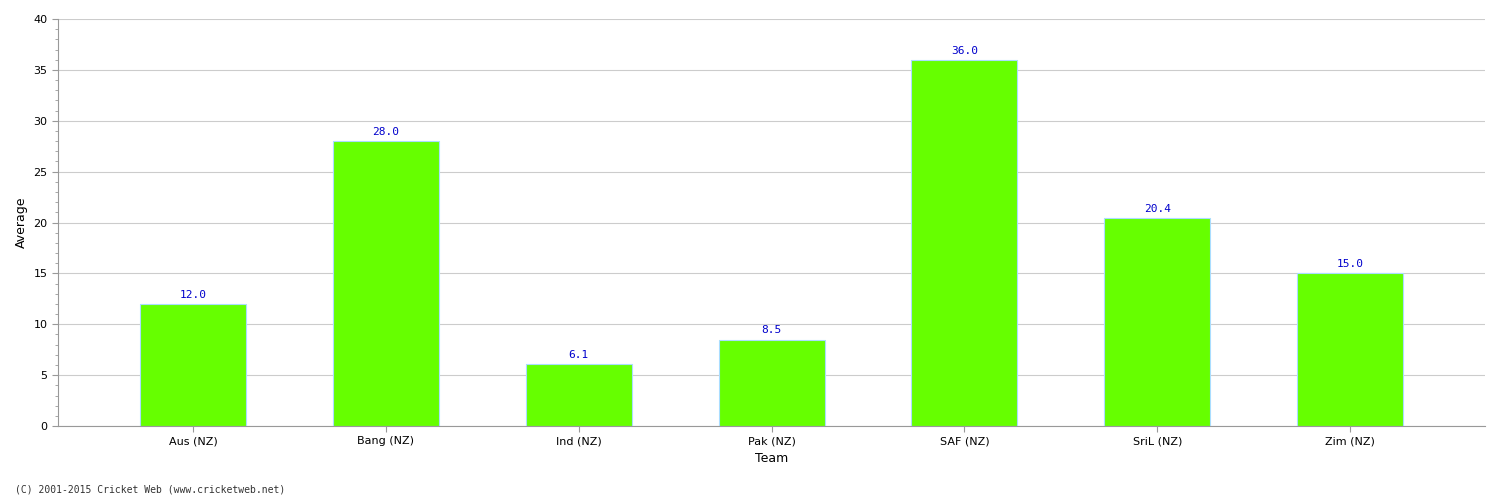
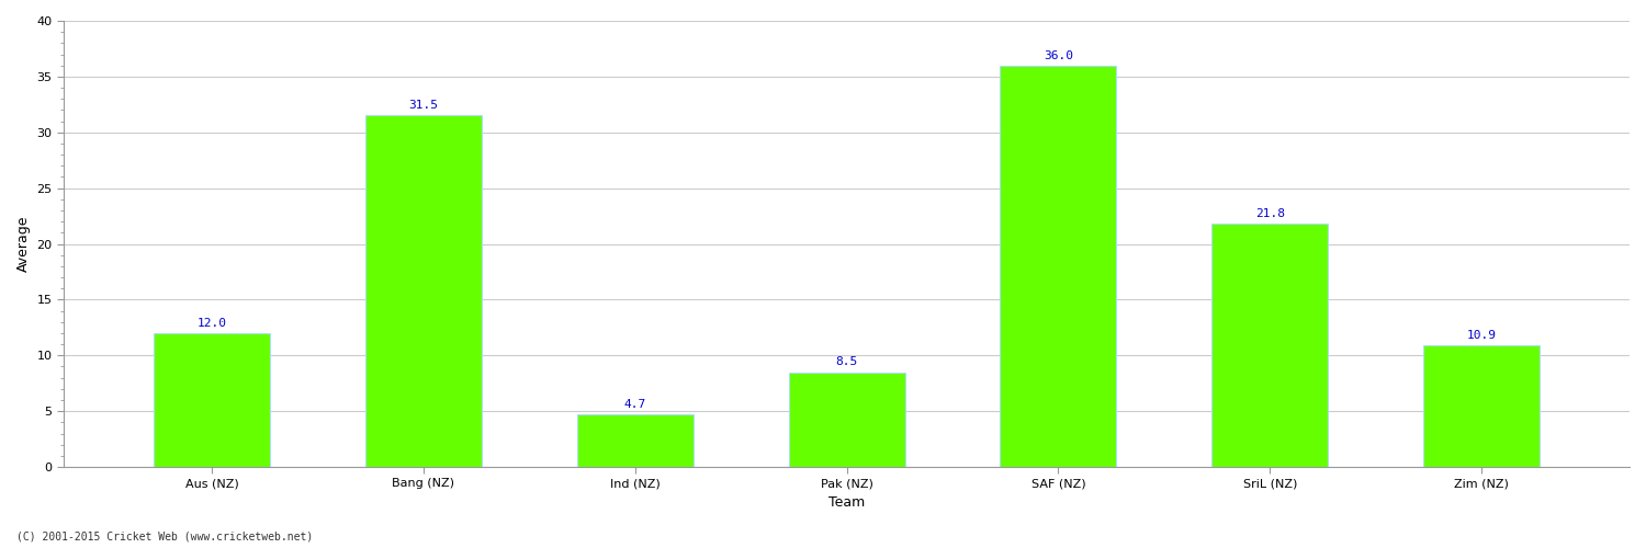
Bang (NZ): 28.0 -> 31.5
Ind (NZ): 6.1 -> 4.7
SriL (NZ): 20.4 -> 21.8
Zim (NZ): 15.0 -> 10.9
